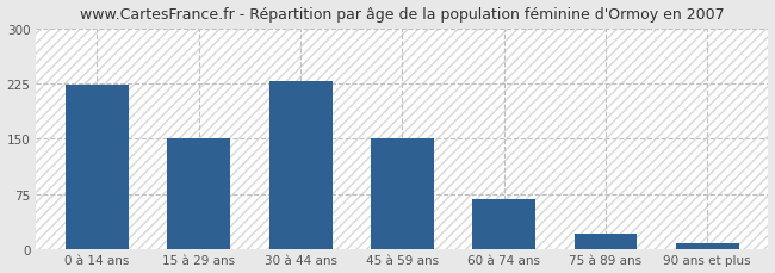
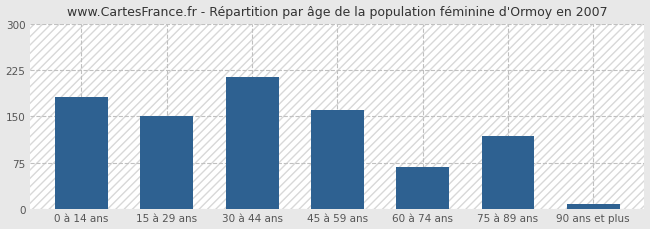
0 à 14 ans: 224 -> 182
30 à 44 ans: 229 -> 214
45 à 59 ans: 150 -> 160
75 à 89 ans: 20 -> 118
